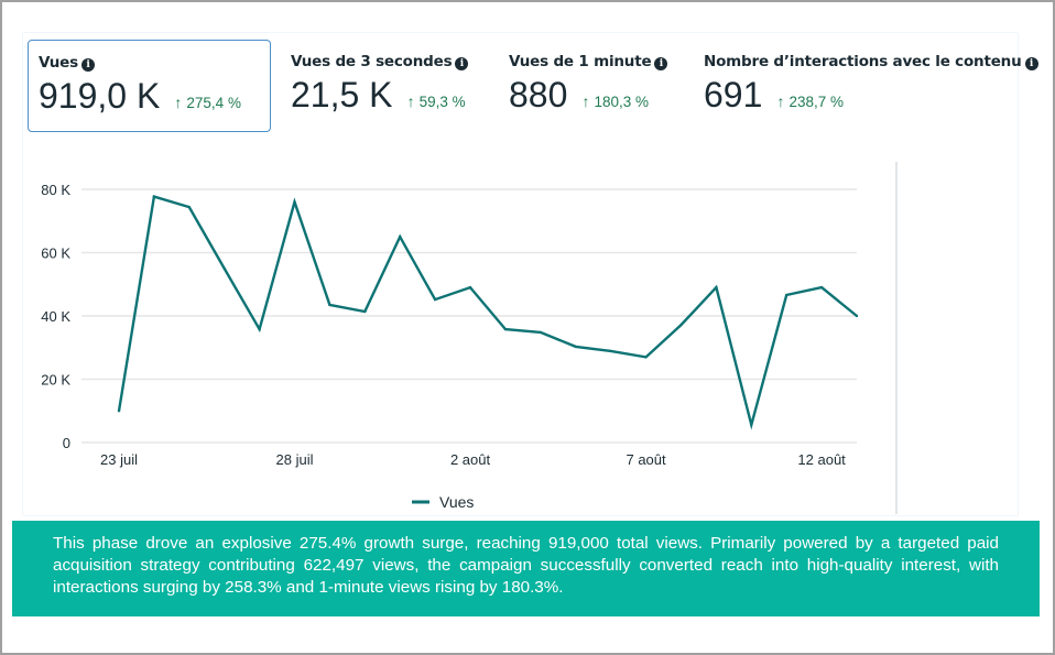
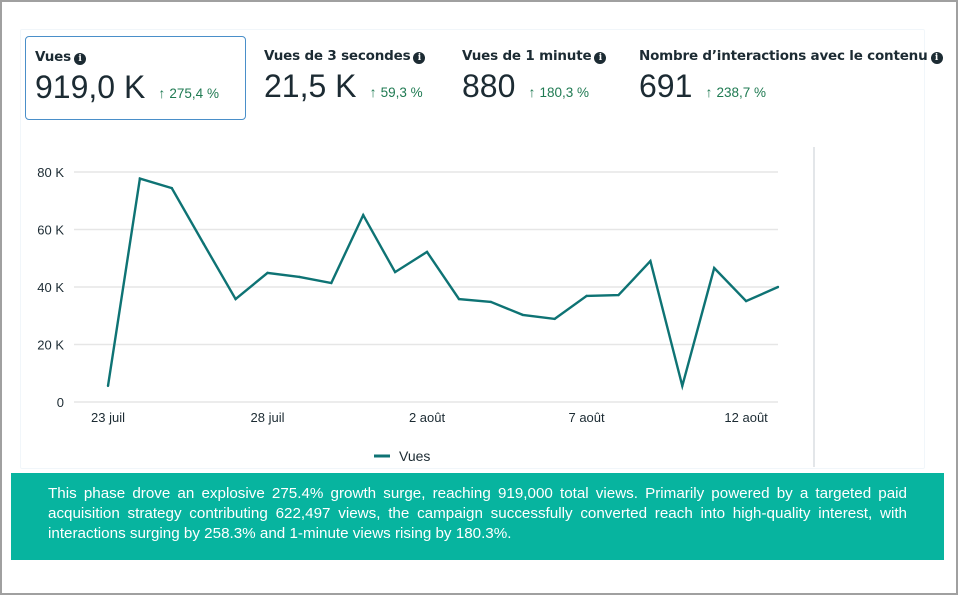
23 juil: 10K -> 6K
28 juil: 76K -> 45K
2 août: 49K -> 52K
7 août: 27K -> 37K
12 août: 49K -> 35K
